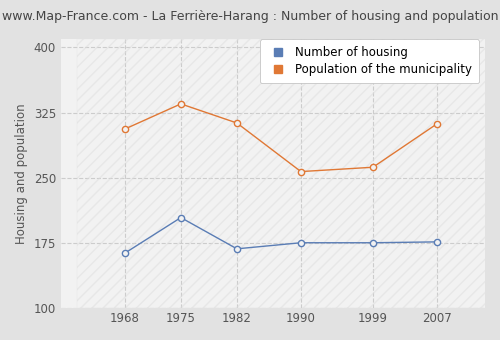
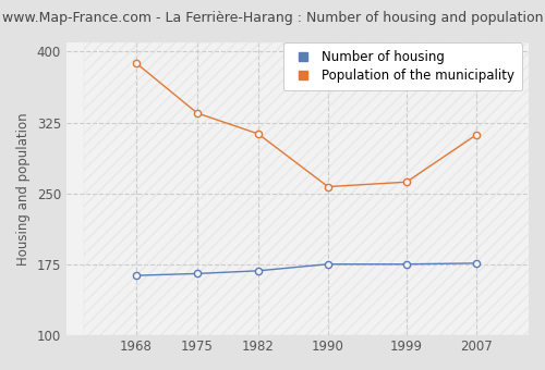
Population of the municipality/1968: 306 -> 388
Number of housing/1975: 204 -> 165
